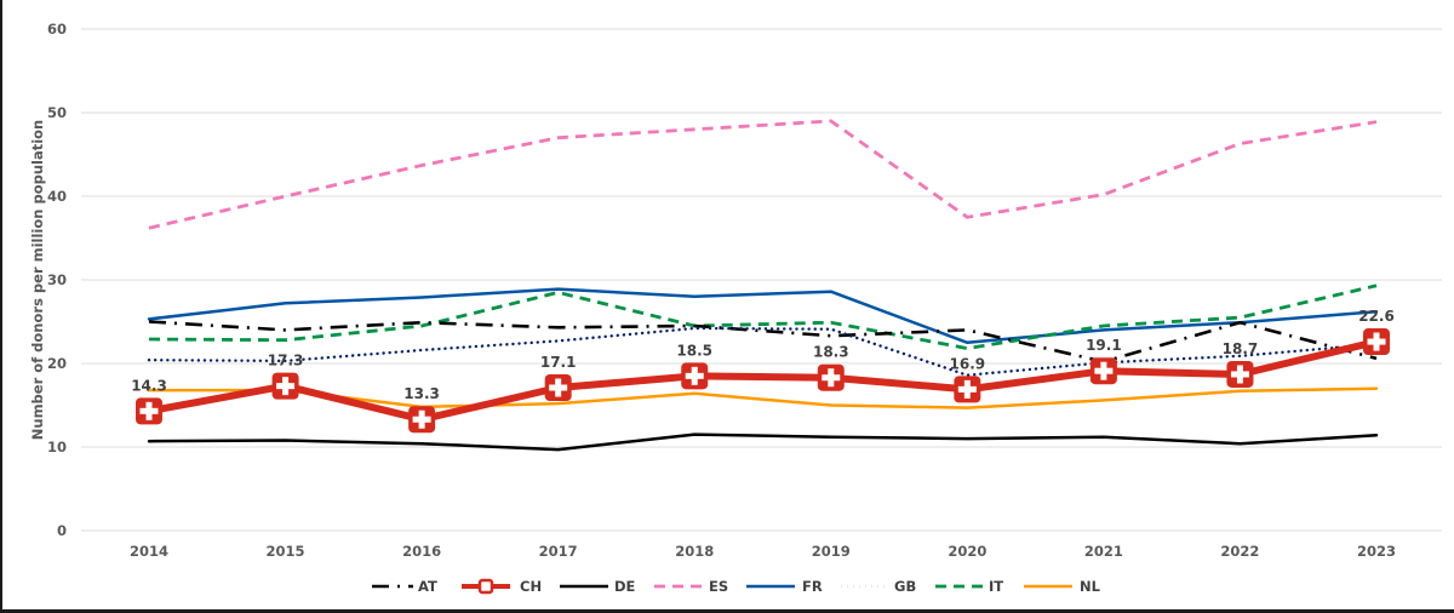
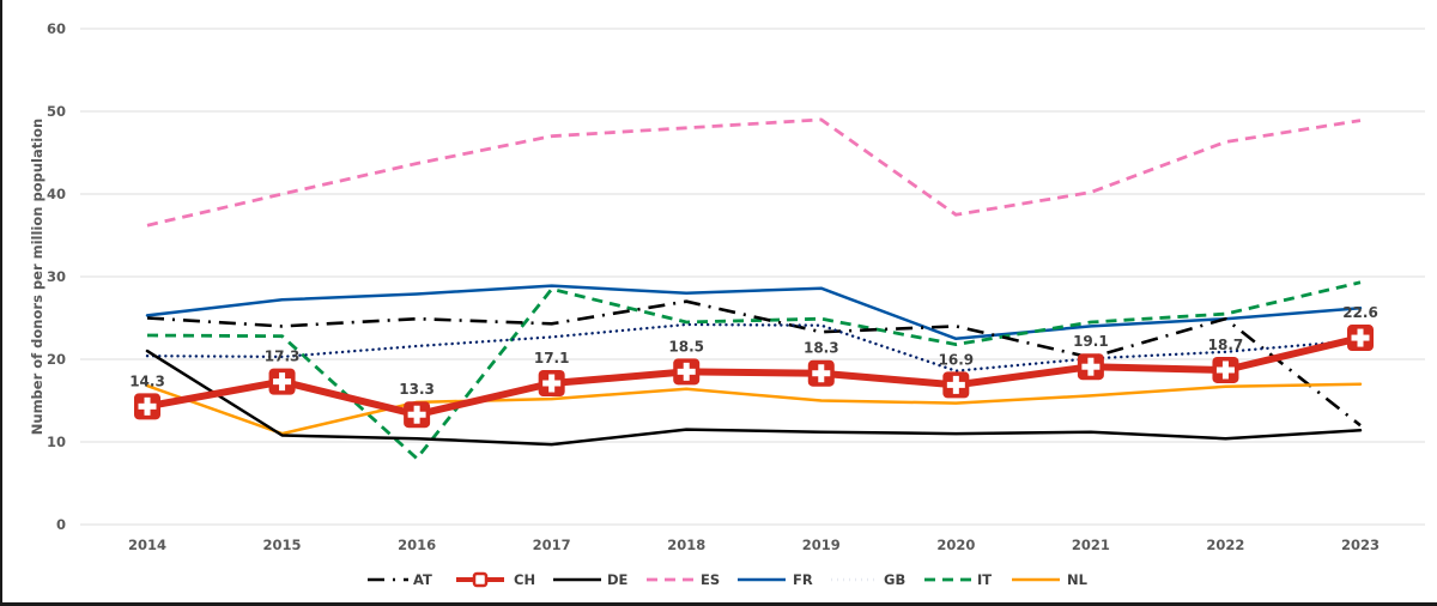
DE/2014: 11 -> 21
NL/2015: 17 -> 11
IT/2016: 24 -> 8
AT/2018: 24 -> 27
AT/2023: 21 -> 12
